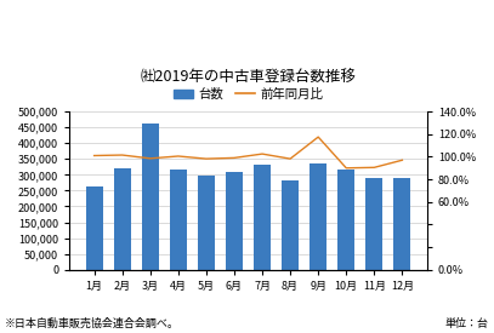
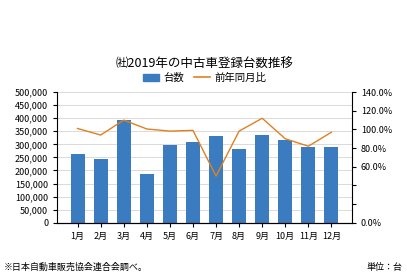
台数/2月: 320,000 -> 245,000
前年同月比/2月: 102% -> 94%
台数/3月: 463,000 -> 395,000
前年同月比/3月: 98% -> 110%
台数/4月: 318,000 -> 185,000
前年同月比/7月: 102% -> 50%
前年同月比/9月: 118% -> 112%
前年同月比/11月: 90% -> 82%
